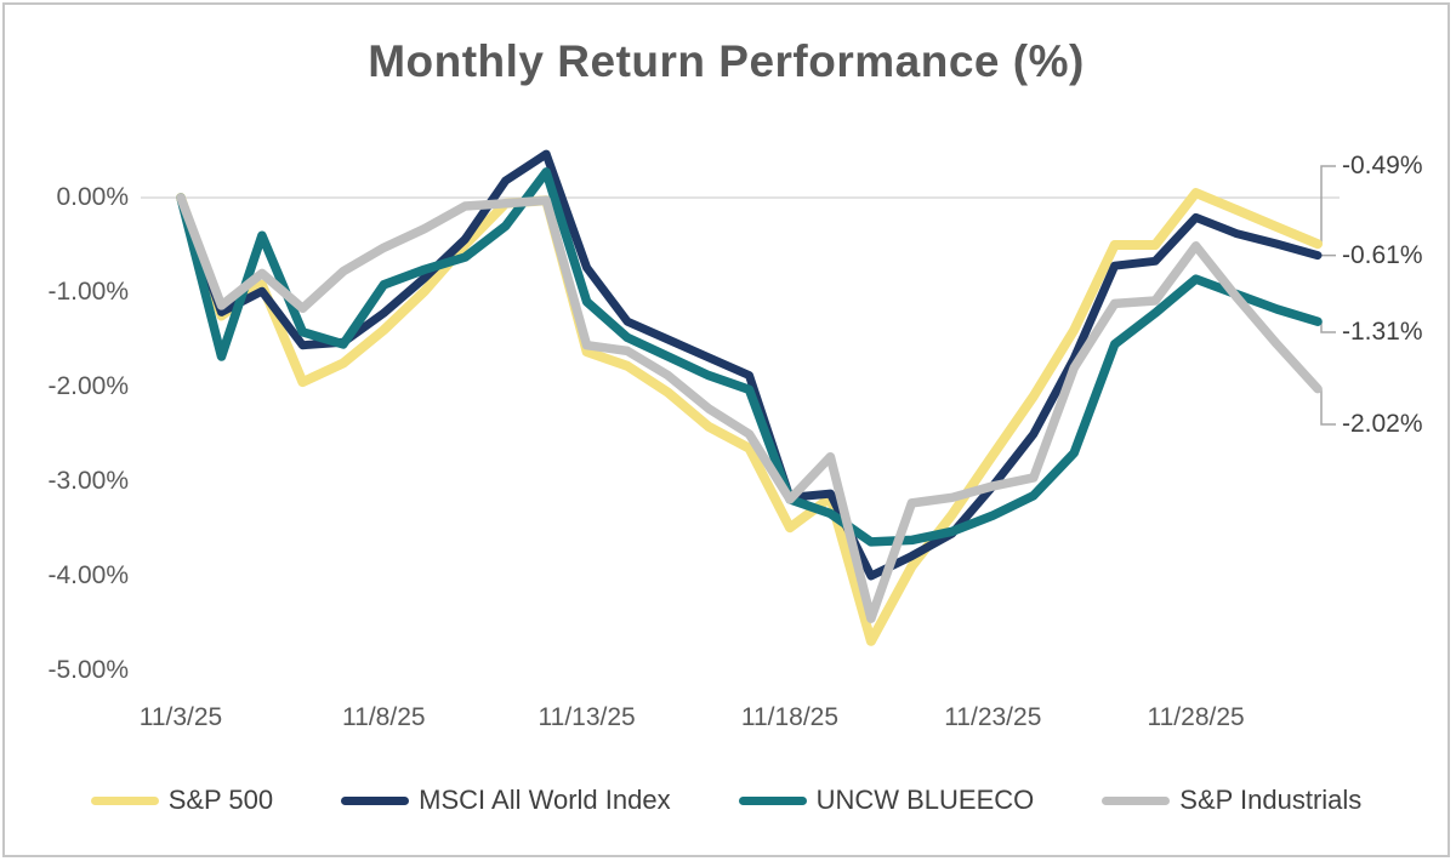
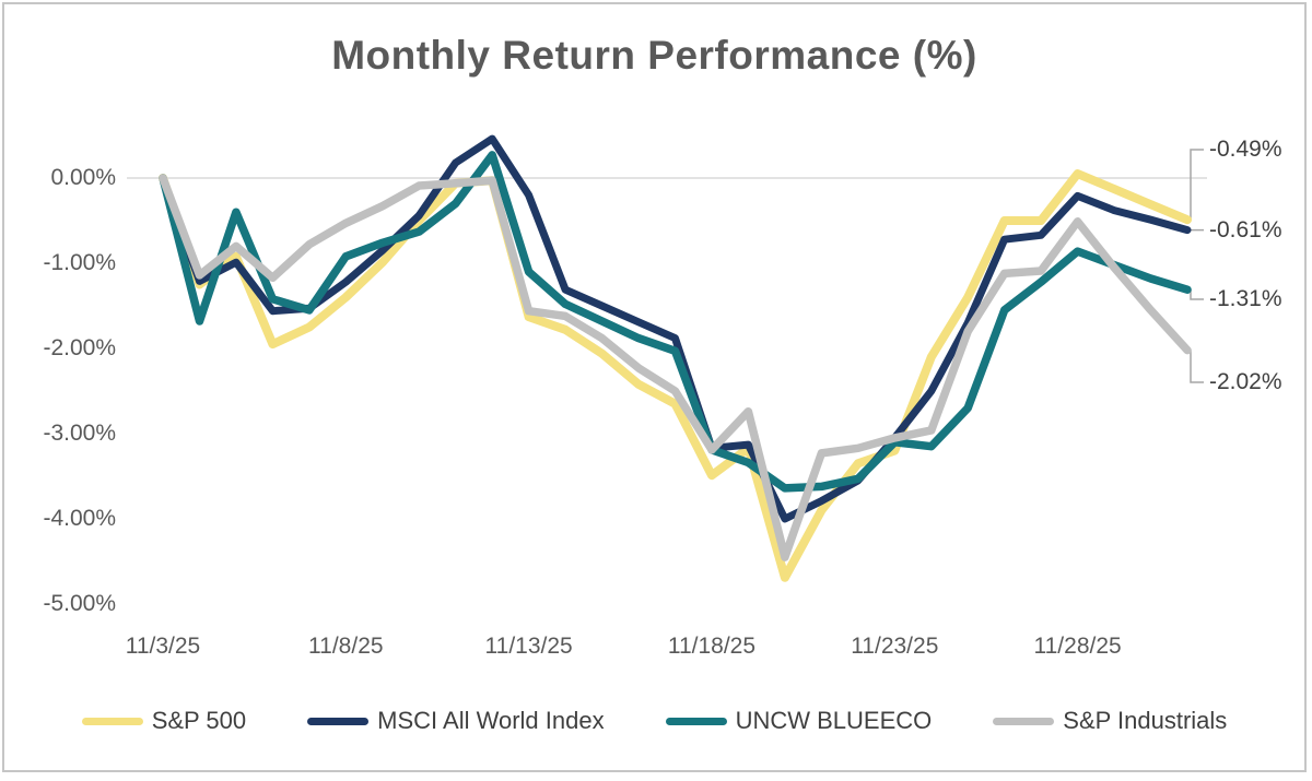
MSCI All World Index/11/13/25: -0.7% -> -0.2%
S&P 500/11/23/25: -2.7% -> -3.2%
UNCW BLUEECO/11/23/25: -3.4% -> -3.1%
